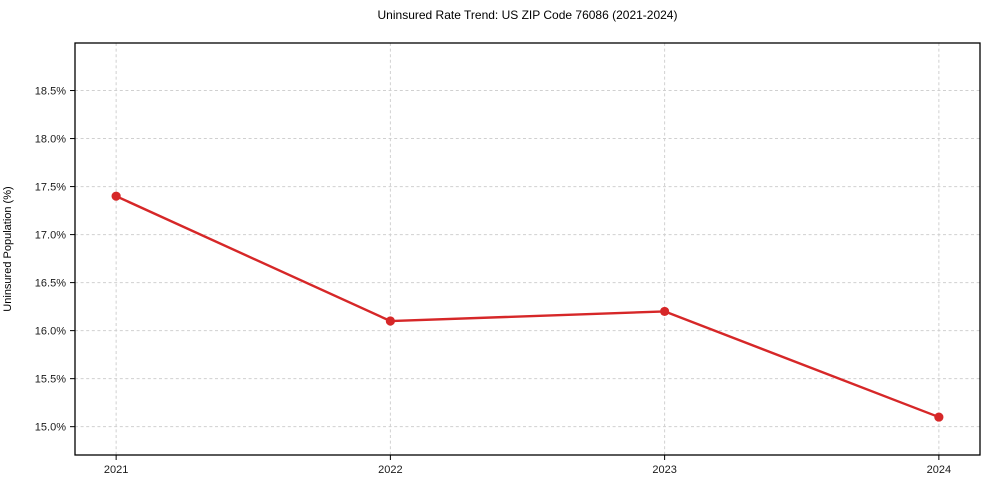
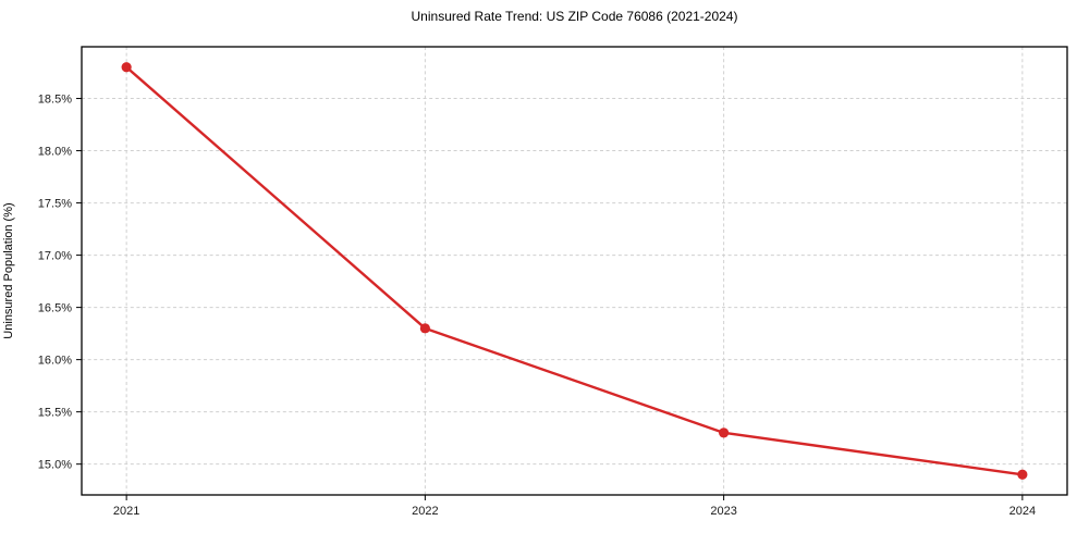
2021: 17.4% -> 18.8%
2022: 16.1% -> 16.3%
2023: 16.2% -> 15.3%
2024: 15.1% -> 14.9%
